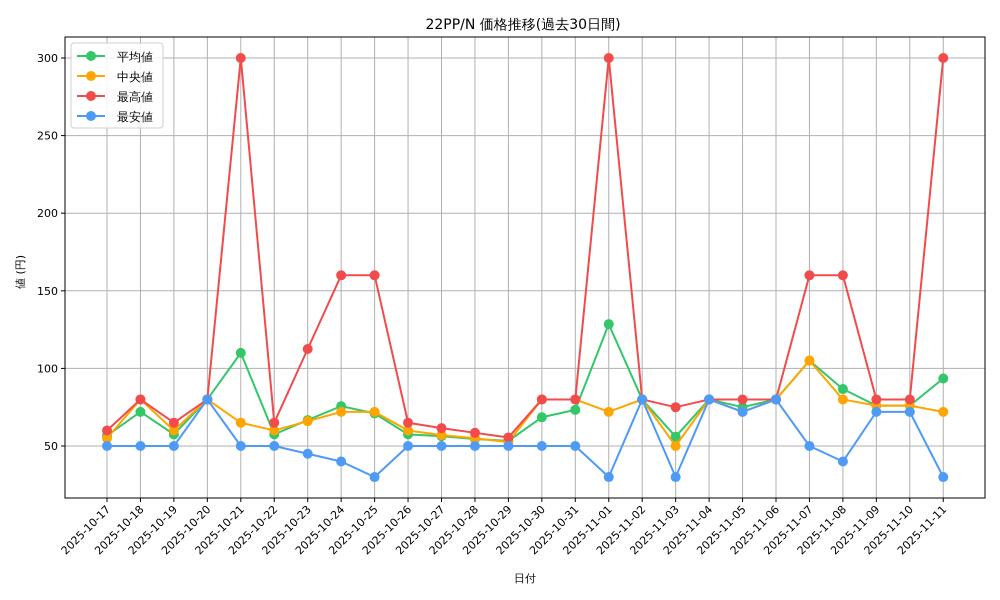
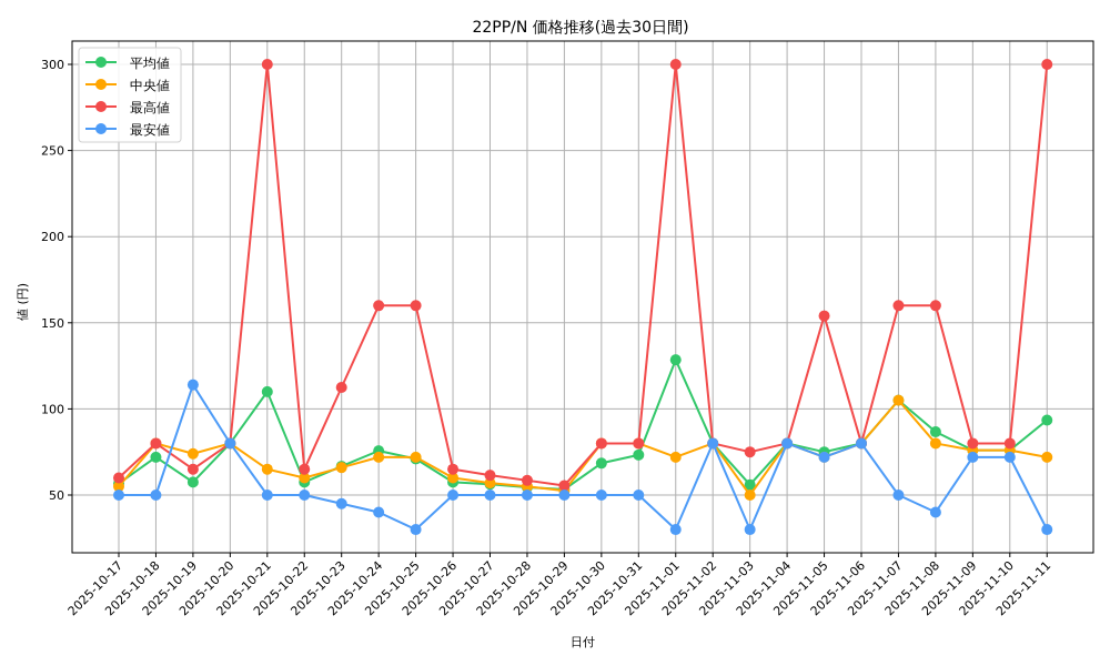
中央値/2025-10-19: 60 -> 74
最安値/2025-10-19: 50 -> 114
最高値/2025-11-05: 80 -> 154
